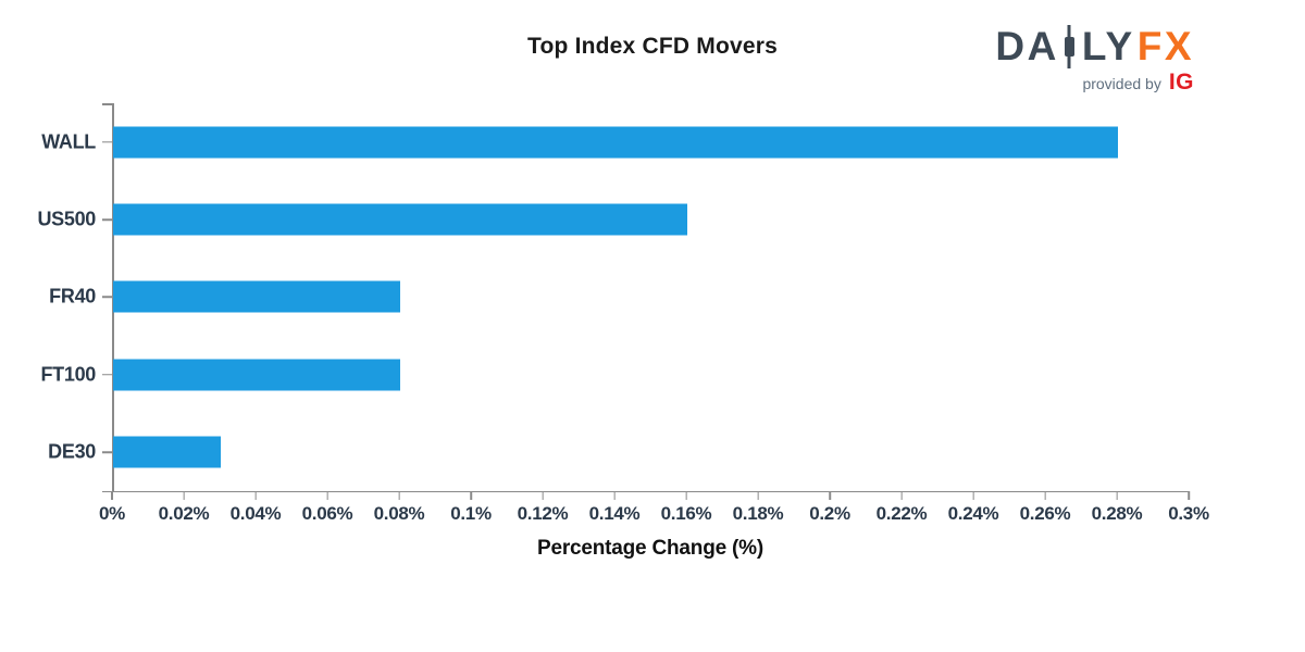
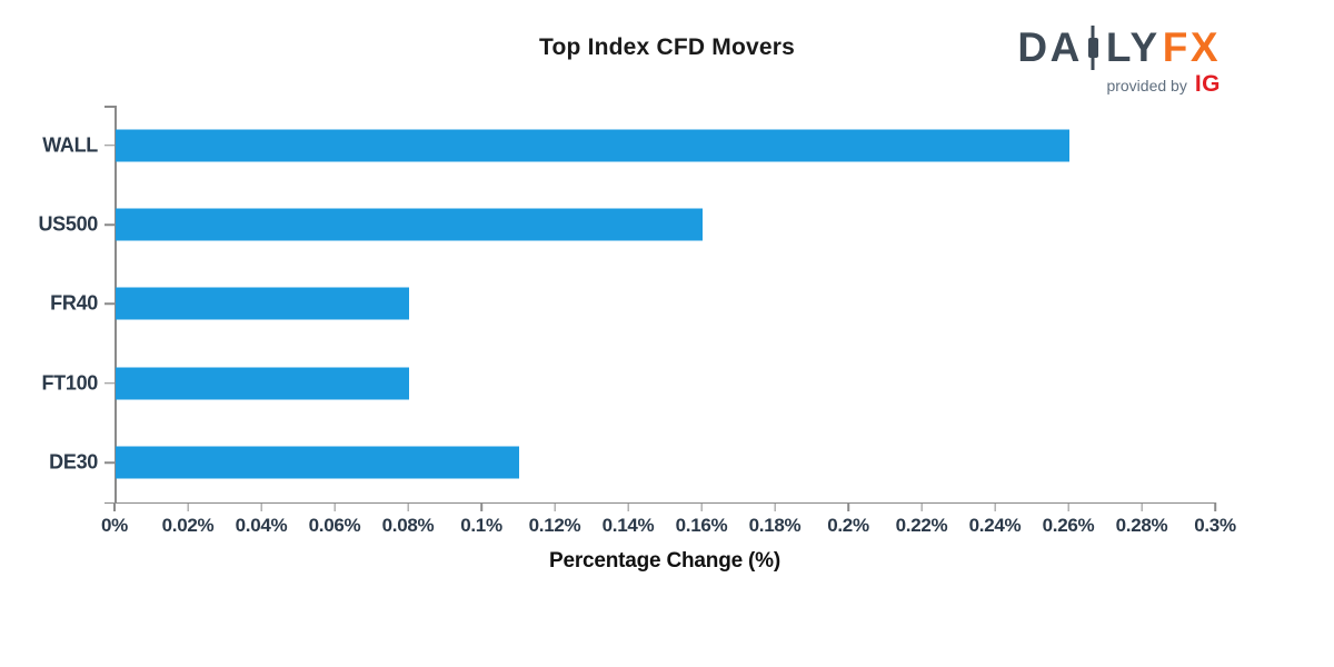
WALL: 0.28% -> 0.26%
DE30: 0.03% -> 0.11%
